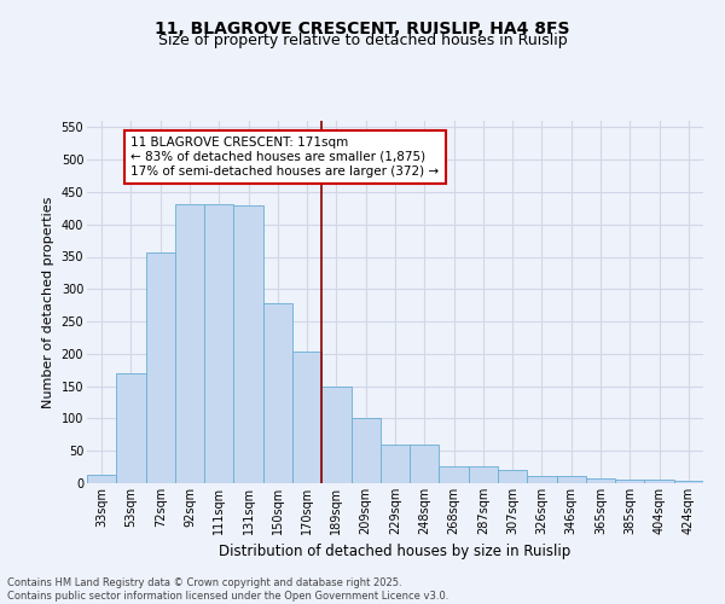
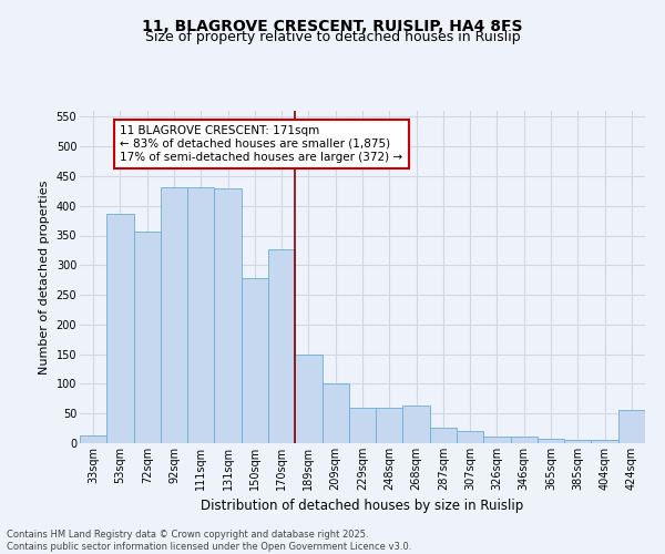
53sqm: 170 -> 386
170sqm: 203 -> 326
268sqm: 27 -> 64
424sqm: 4 -> 56
